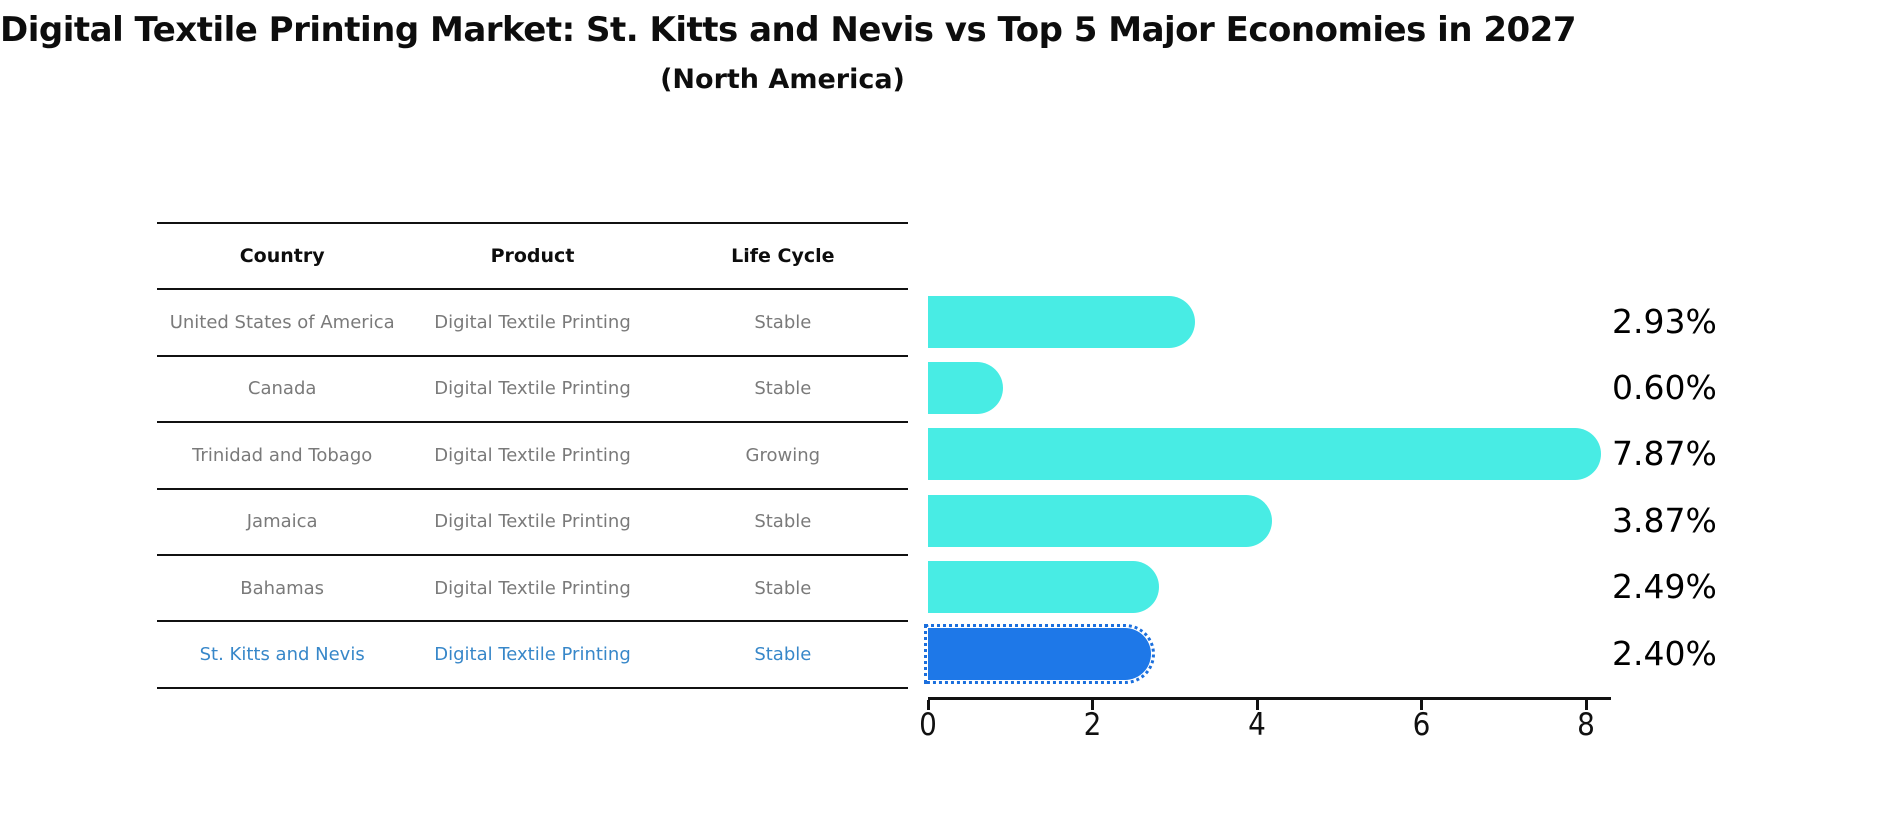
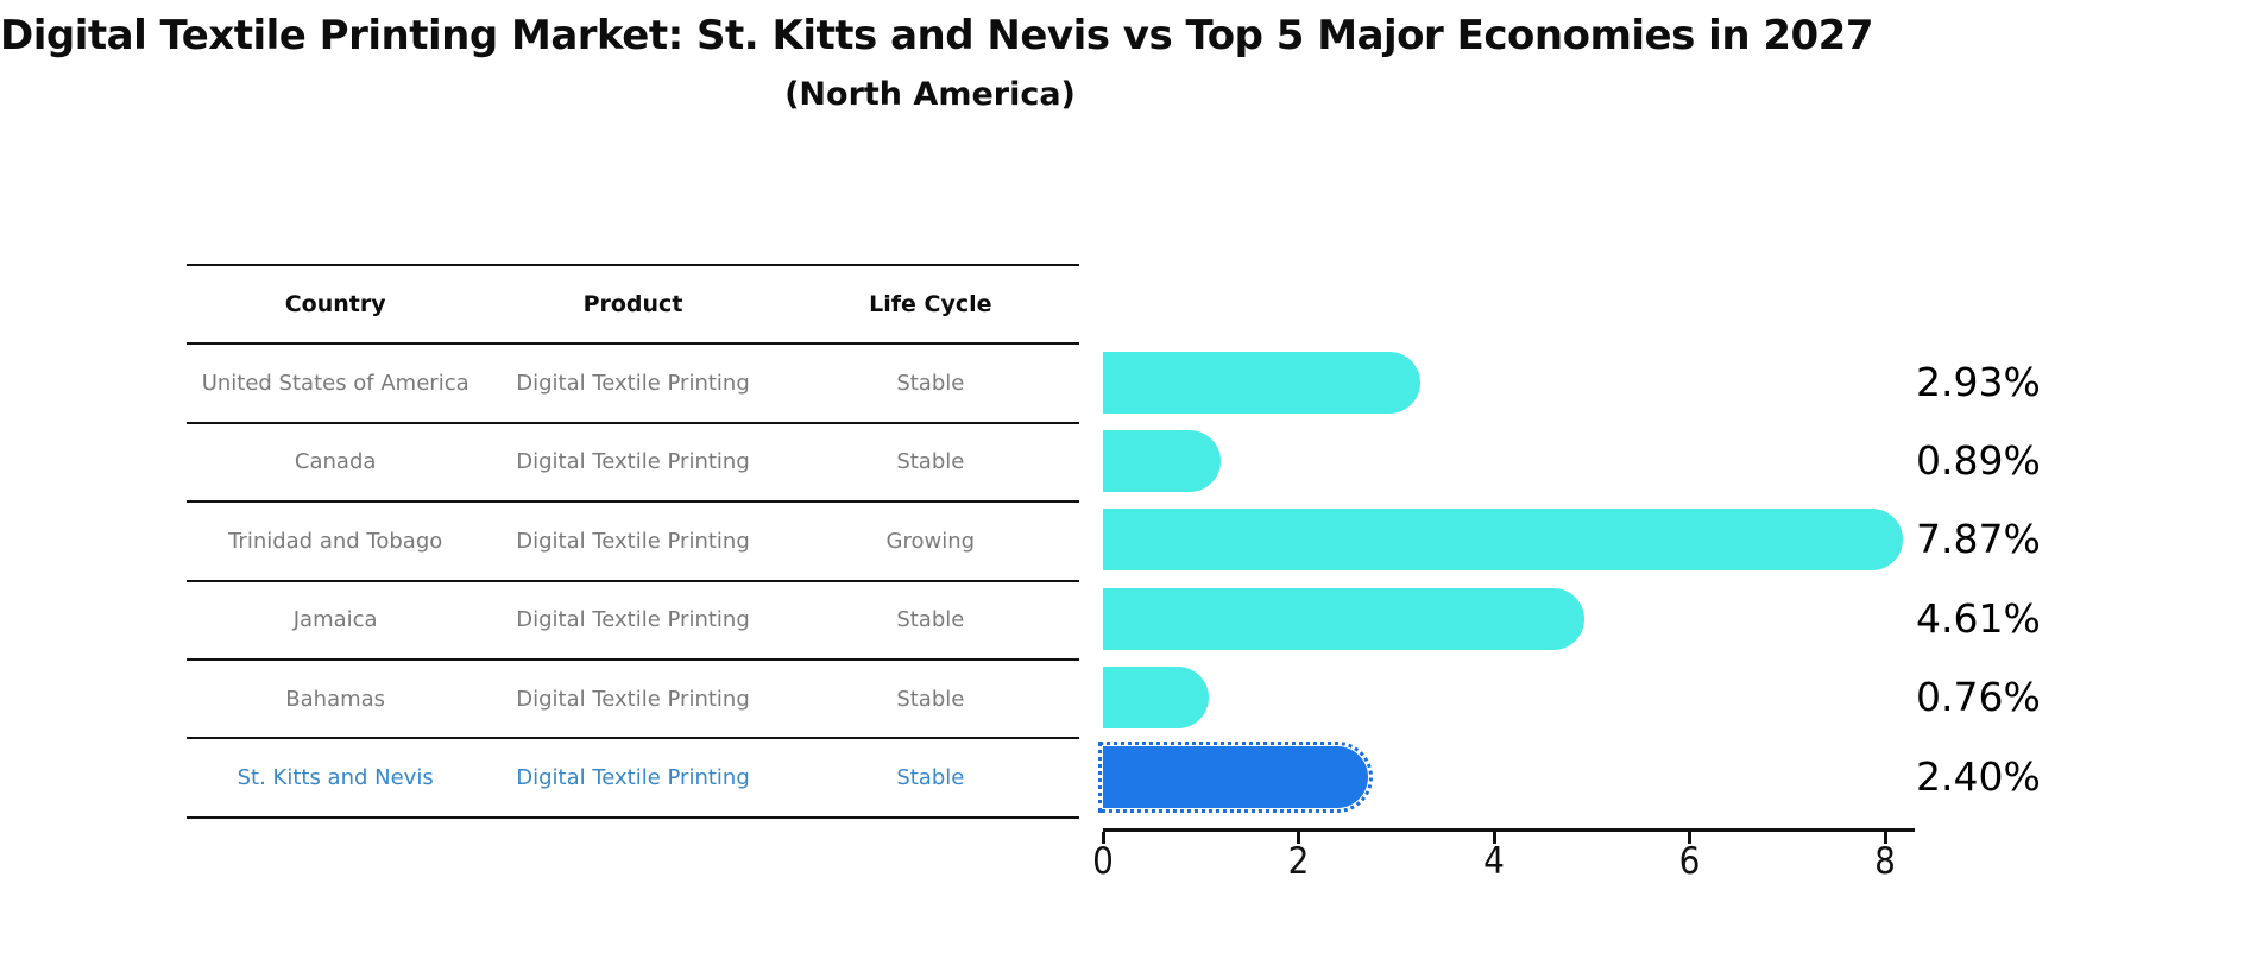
Canada: 0.60% -> 0.89%
Jamaica: 3.87% -> 4.61%
Bahamas: 2.49% -> 0.76%
